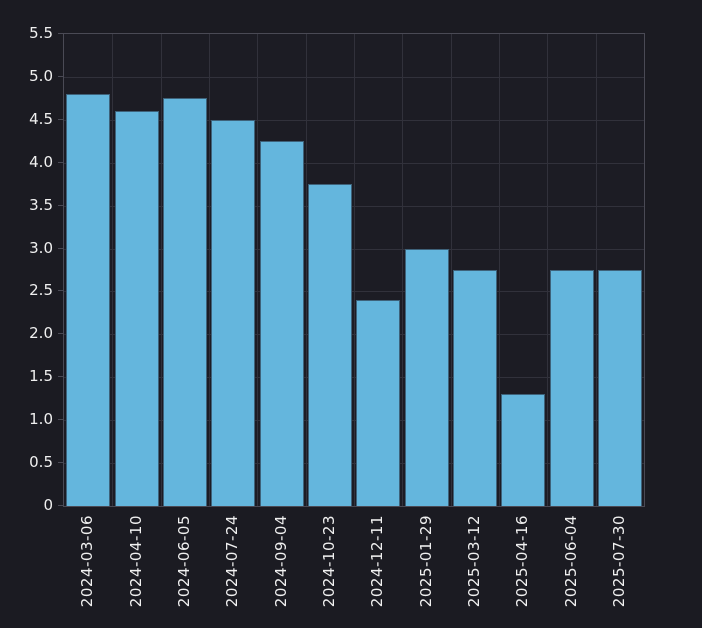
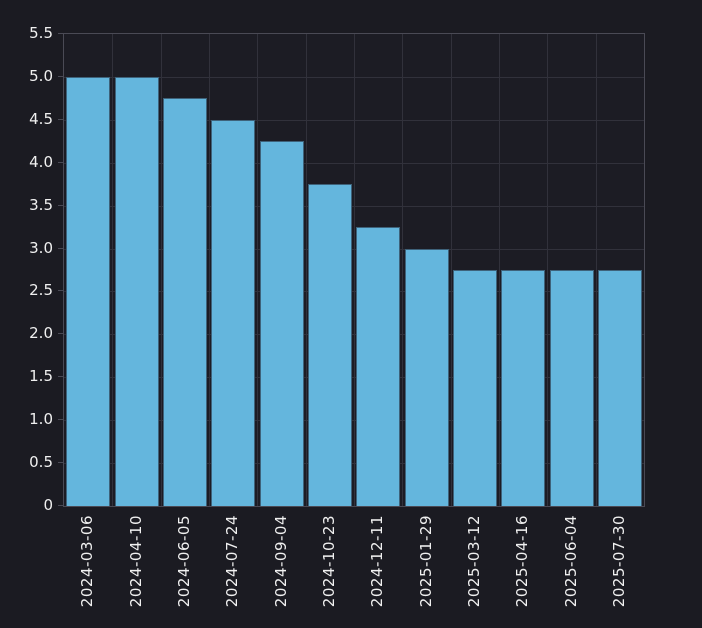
2024-03-06: 4.8 -> 5.0
2024-04-10: 4.6 -> 5.0
2024-12-11: 2.4 -> 3.2
2025-04-16: 1.3 -> 2.8
